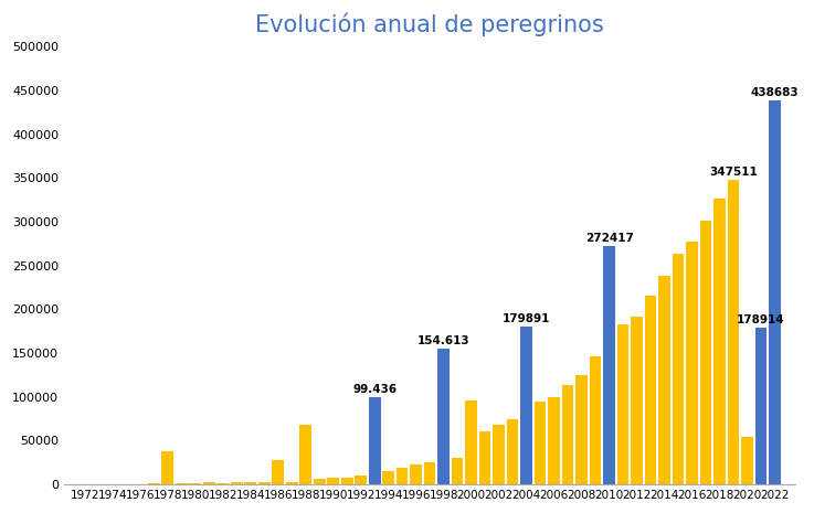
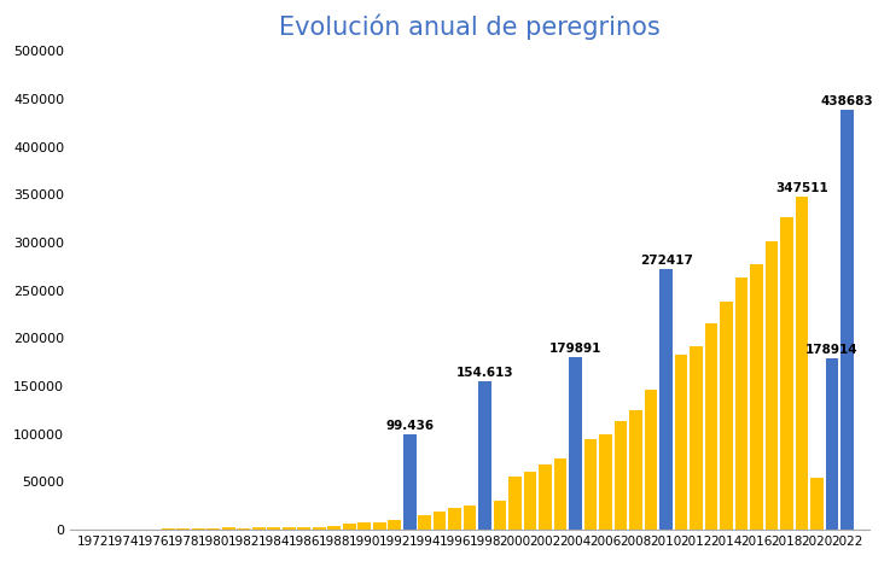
1978: 38000 -> 1000
1986: 28000 -> 2000
1988: 68000 -> 4000
2000: 96000 -> 55000
